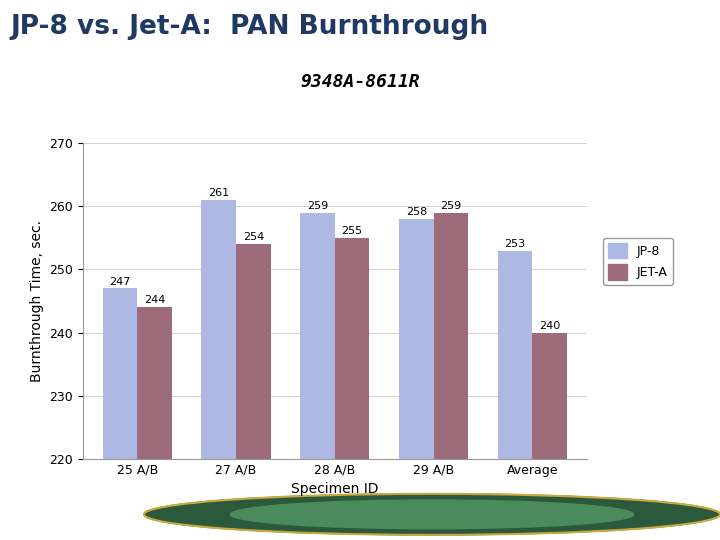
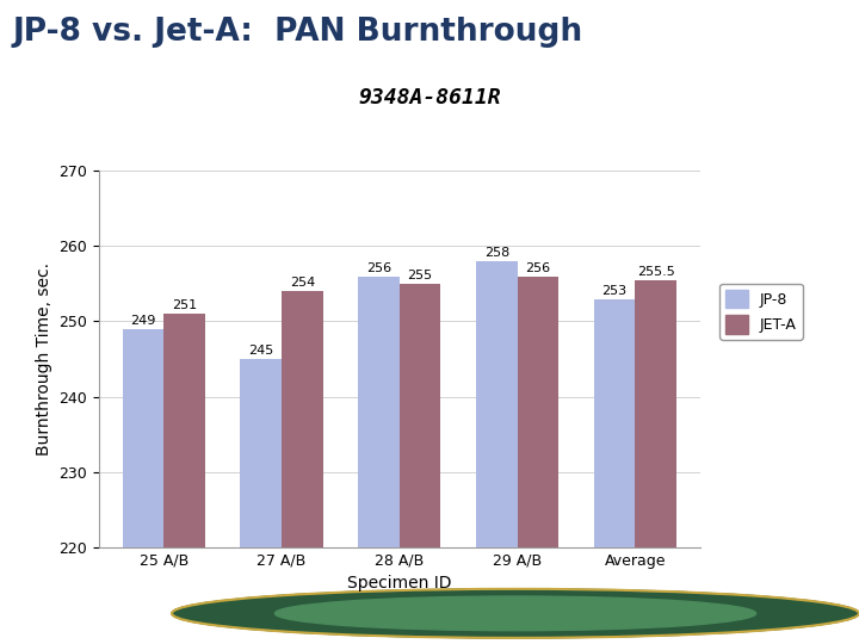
JP-8/25 A/B: 247 -> 249
JET-A/25 A/B: 244 -> 251
JP-8/27 A/B: 261 -> 245
JP-8/28 A/B: 259 -> 256
JET-A/29 A/B: 259 -> 256
JET-A/Average: 240 -> 255.5
